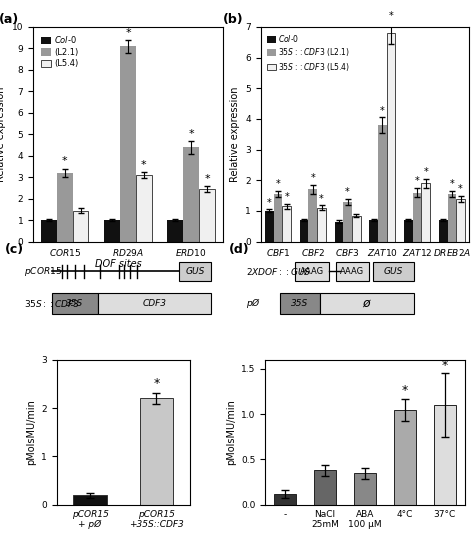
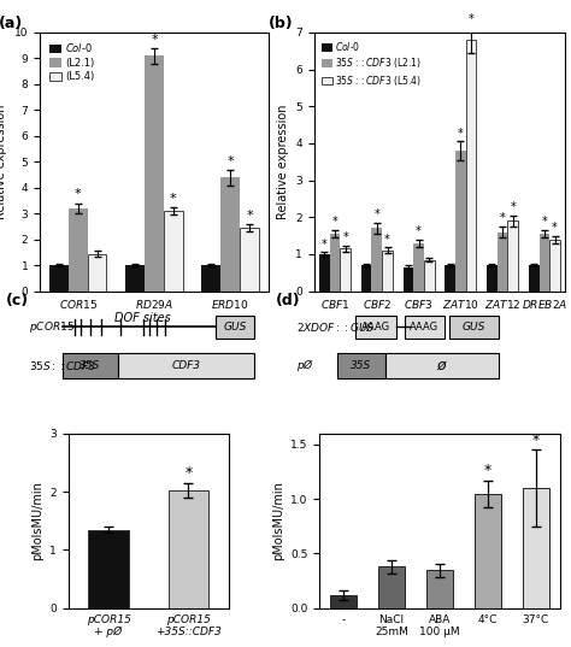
pCOR15 + pØ: 0.20 -> 1.35
pCOR15 +35S::CDF3: 2.20 -> 2.02
